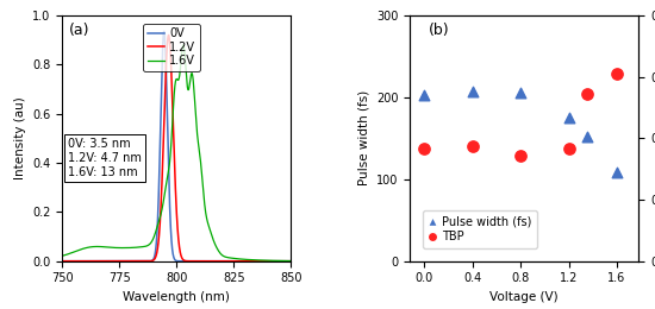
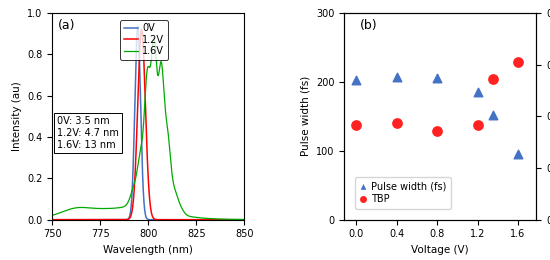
Pulse width (fs)/1.2: 175 -> 186
Pulse width (fs)/1.6: 108 -> 96
